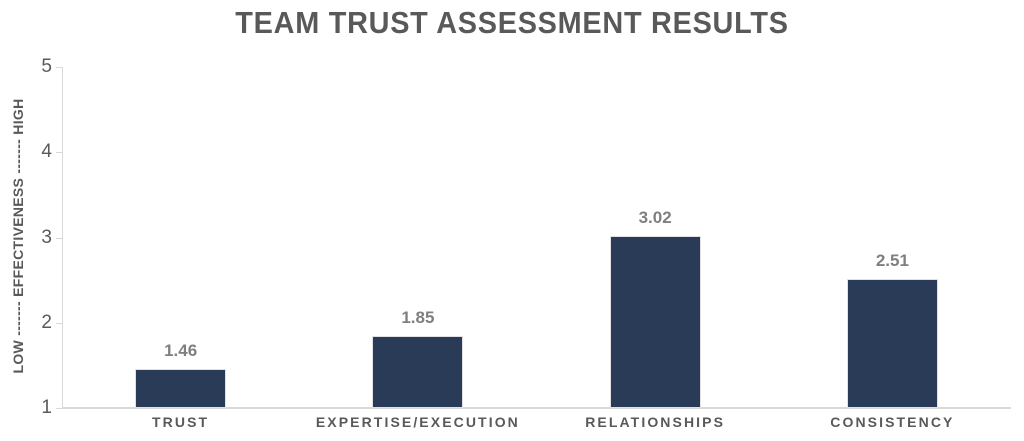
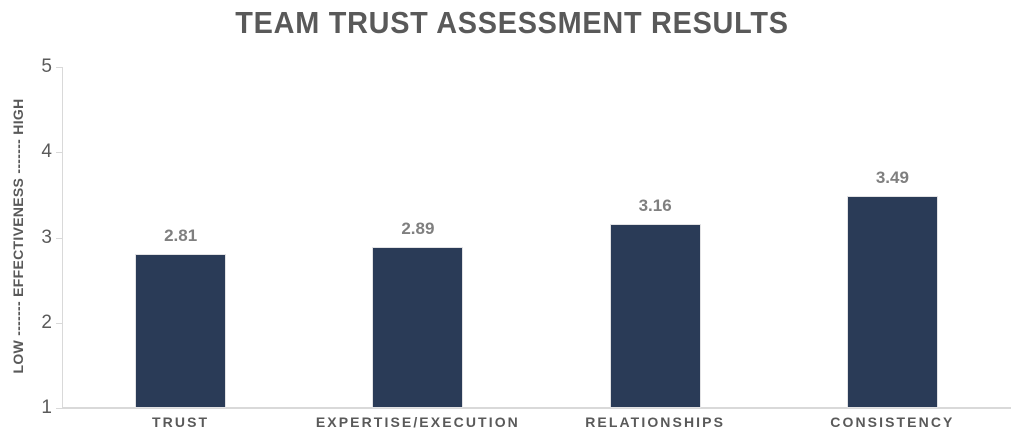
TRUST: 1.46 -> 2.81
EXPERTISE/EXECUTION: 1.85 -> 2.89
RELATIONSHIPS: 3.02 -> 3.16
CONSISTENCY: 2.51 -> 3.49
